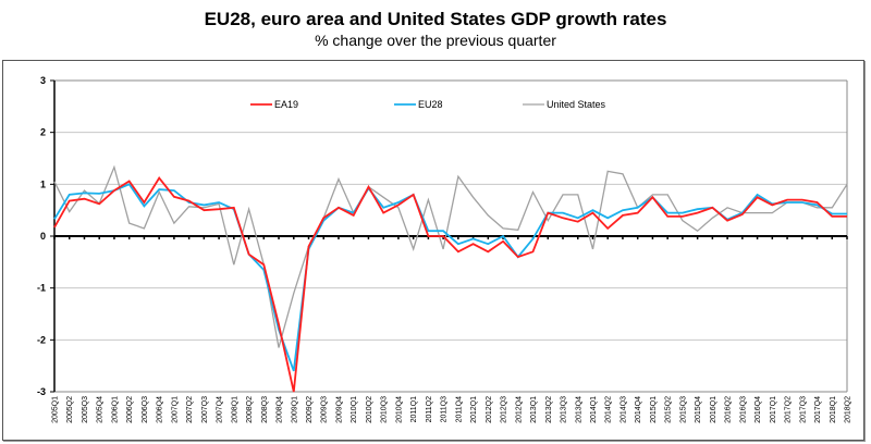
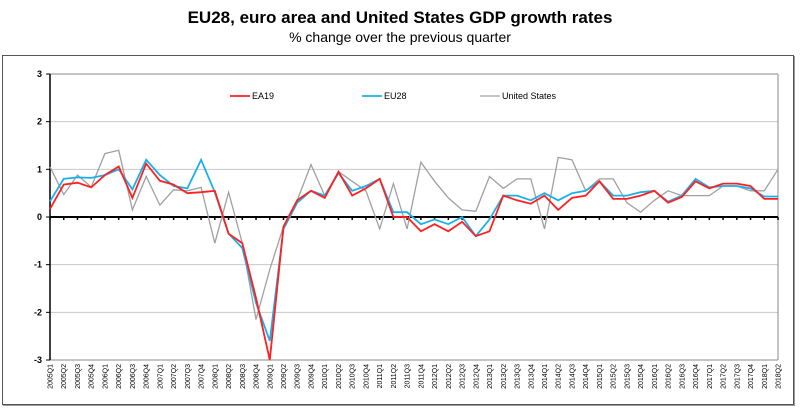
United States/2006Q2: 0.2 -> 1.4
EA19/2006Q3: 0.7 -> 0.4
EU28/2006Q4: 0.9 -> 1.2
EU28/2007Q4: 0.7 -> 1.2
United States/2013Q2: 0.3 -> 0.6
